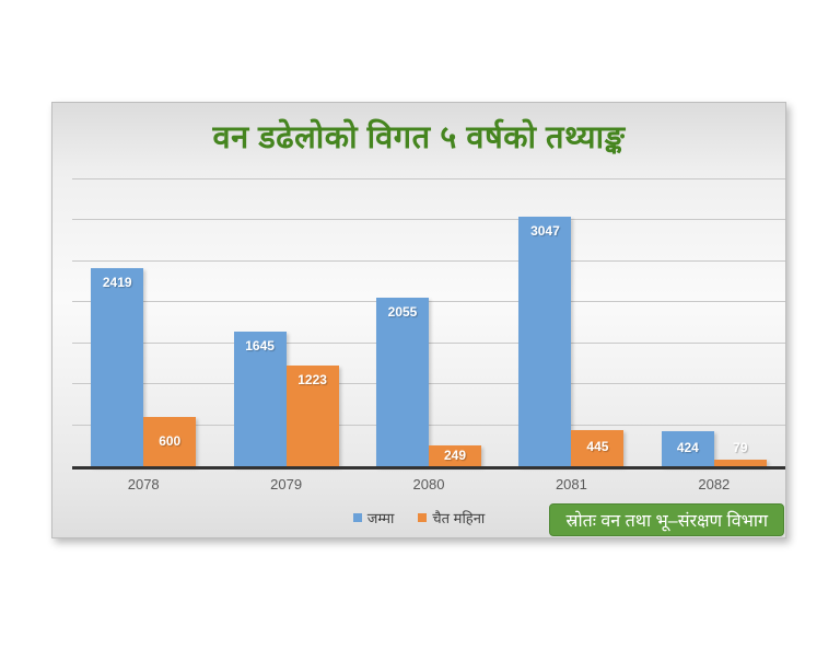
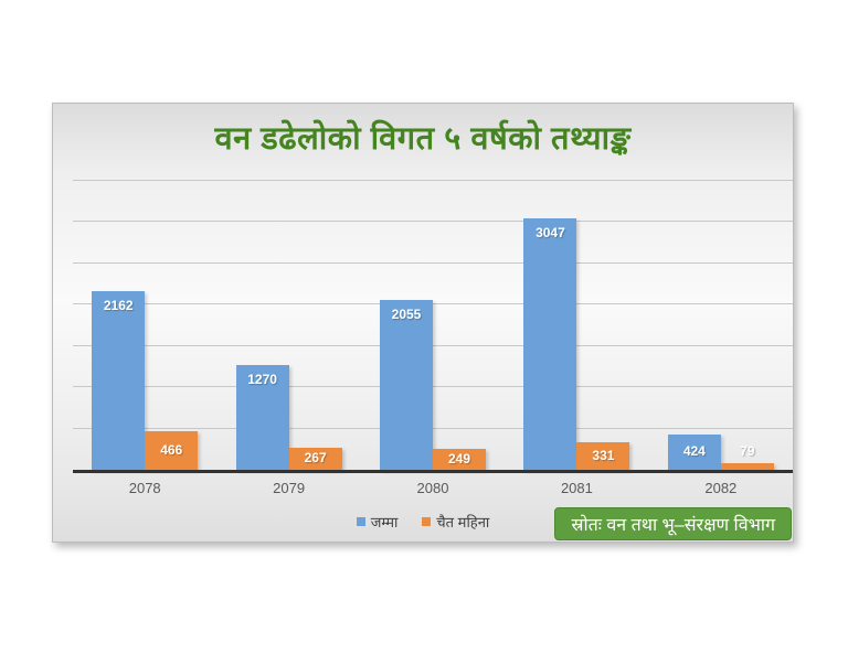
जम्मा/2078: 2419 -> 2162
चैत महिना/2078: 600 -> 466
जम्मा/2079: 1645 -> 1270
चैत महिना/2079: 1223 -> 267
चैत महिना/2081: 445 -> 331
